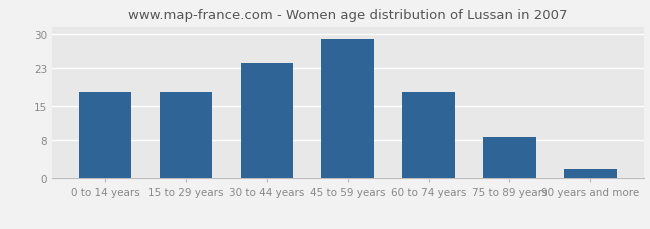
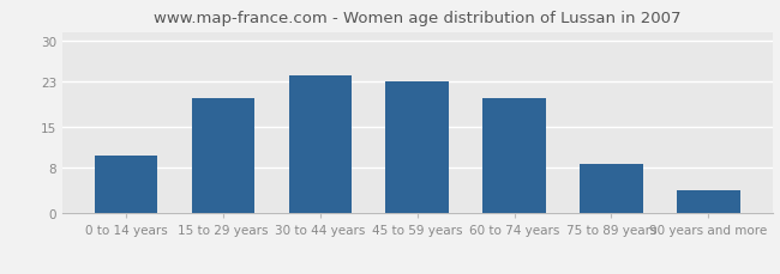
0 to 14 years: 18.0 -> 10.0
15 to 29 years: 18.0 -> 20.0
45 to 59 years: 29.0 -> 23.0
60 to 74 years: 18.0 -> 20.0
90 years and more: 2.0 -> 4.0
